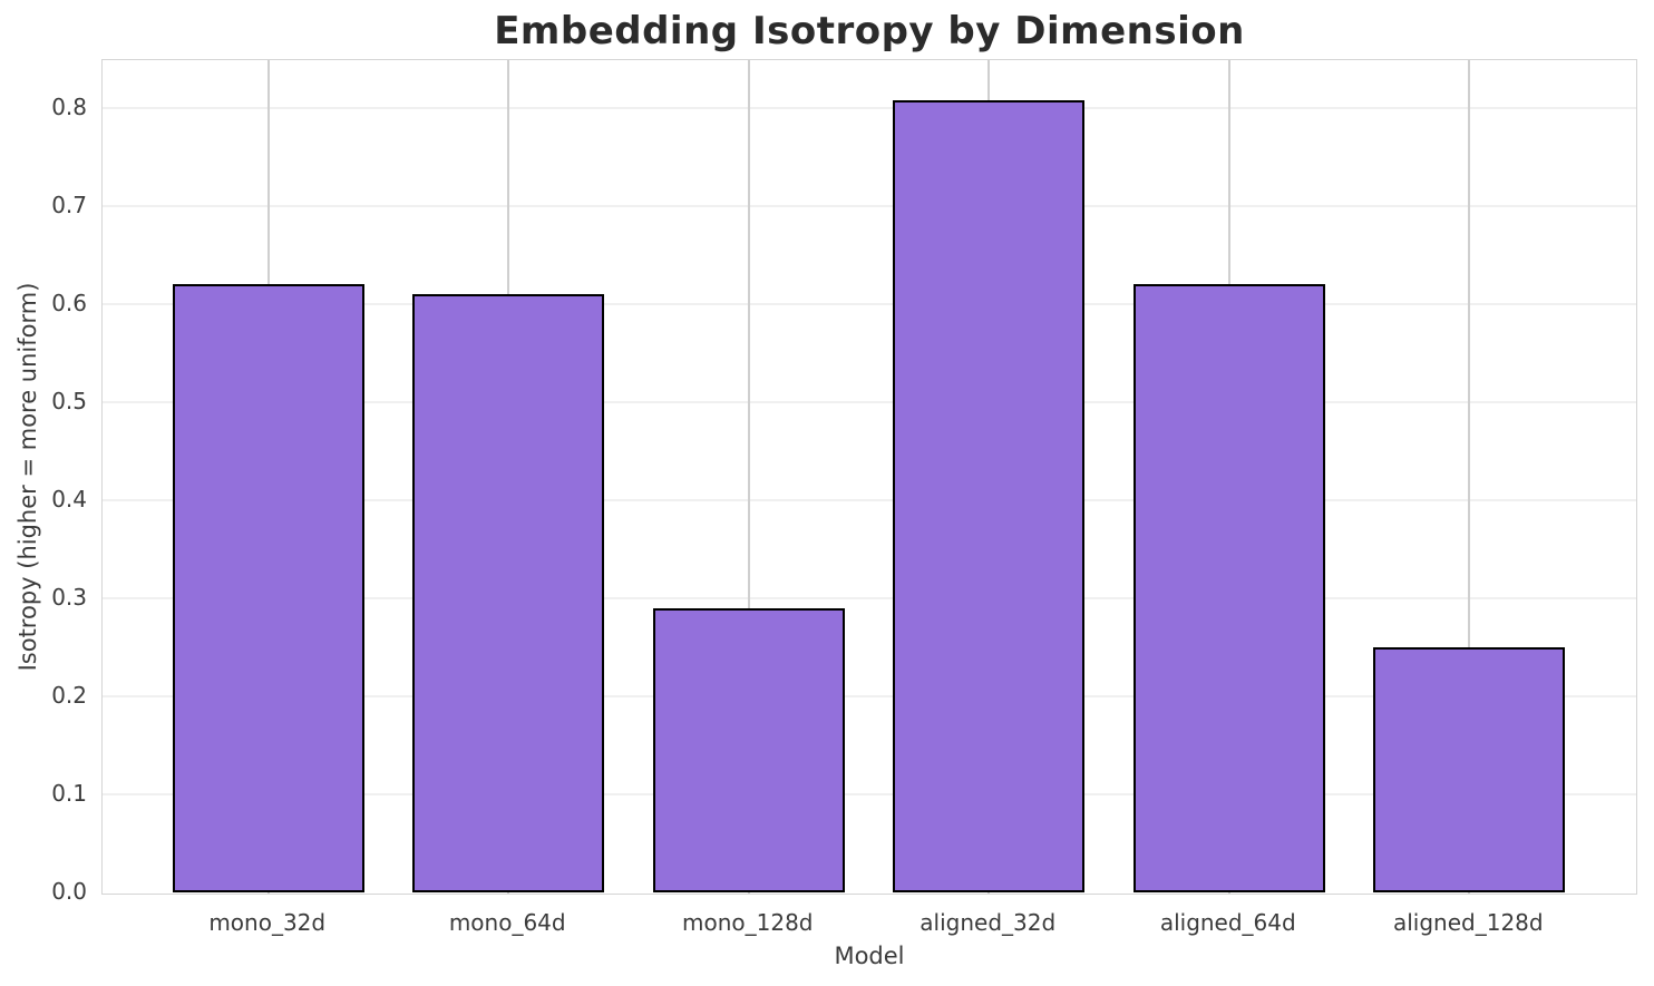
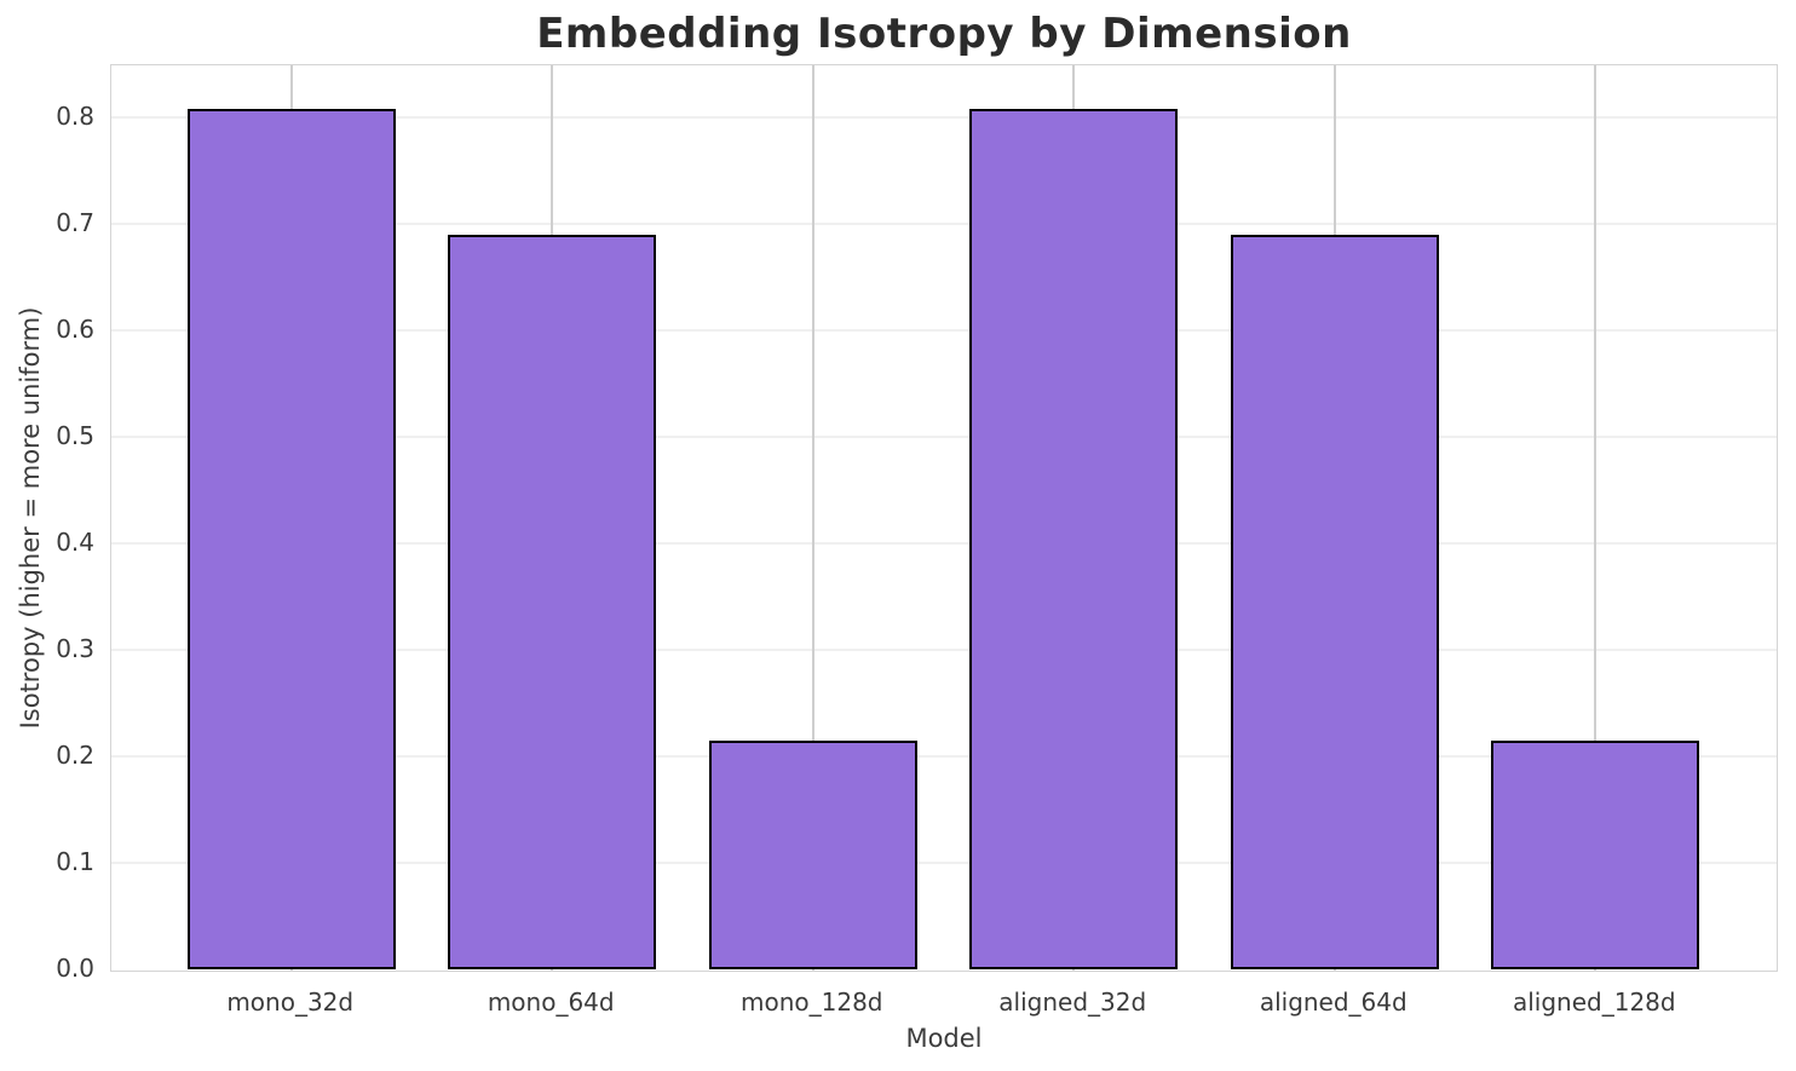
mono_32d: 0.62 -> 0.81
mono_64d: 0.61 -> 0.69
mono_128d: 0.29 -> 0.21
aligned_64d: 0.62 -> 0.69
aligned_128d: 0.25 -> 0.21
